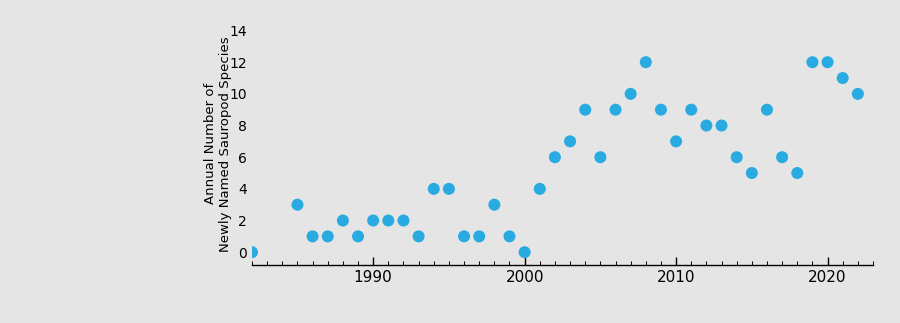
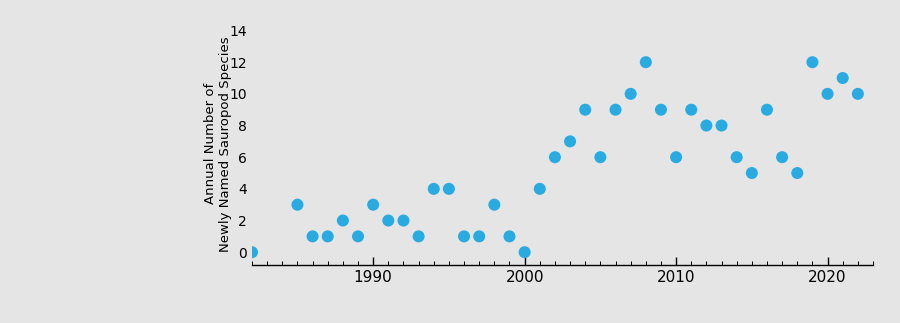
1990: 2 -> 3
2010: 7 -> 6
2020: 12 -> 10
